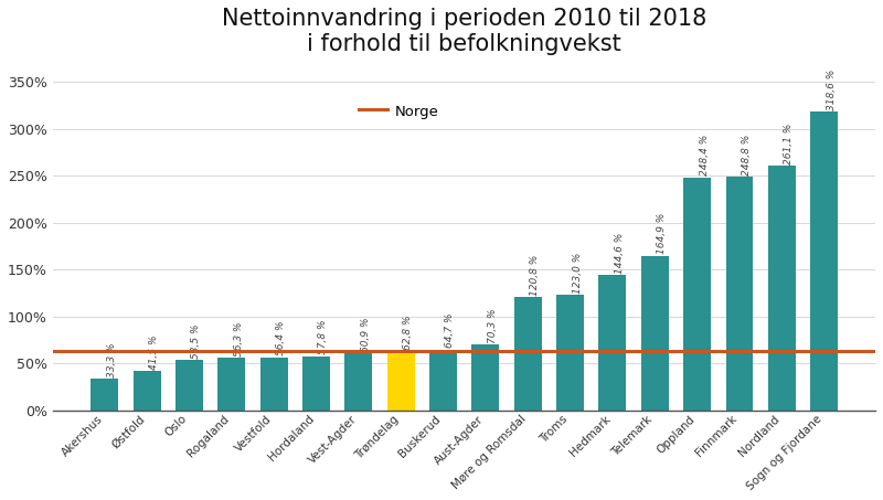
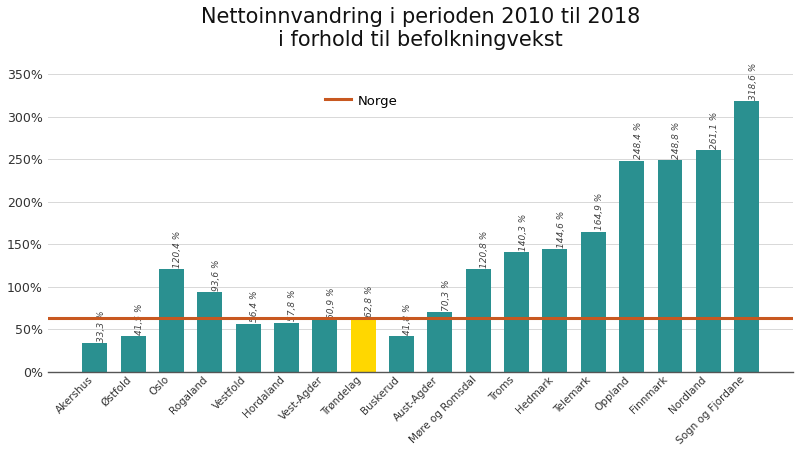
Oslo: 53,5 -> 120,4
Rogaland: 56,3 -> 93,6
Buskerud: 64,7 -> 41,8
Troms: 123,0 -> 140,3
